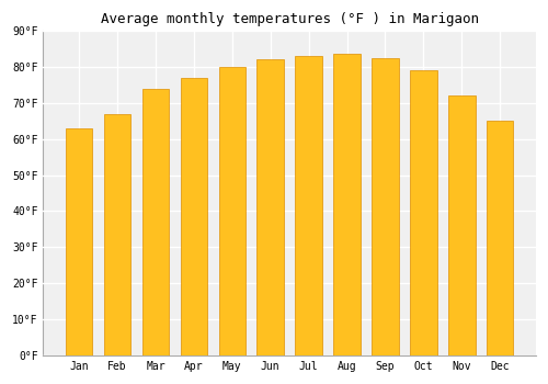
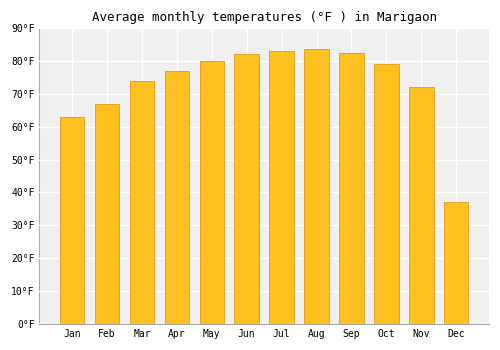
Dec: 65.0°F -> 37.0°F
